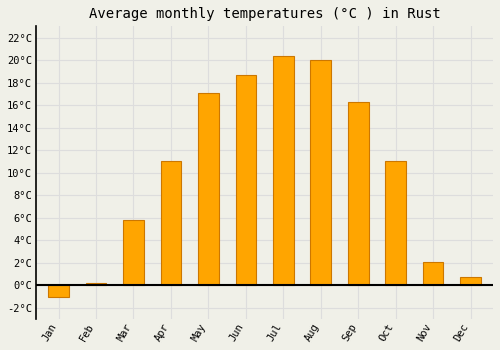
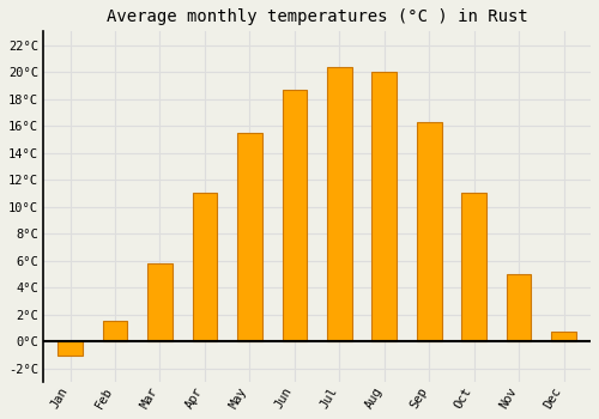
Feb: 0.2°C -> 1.5°C
May: 17.1°C -> 15.5°C
Nov: 2.1°C -> 5.0°C
